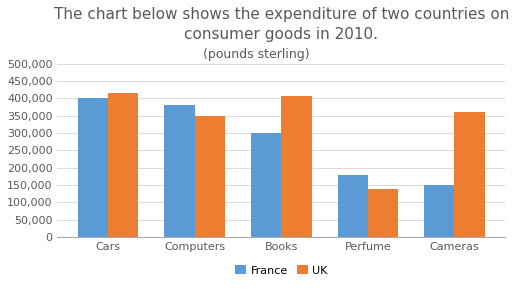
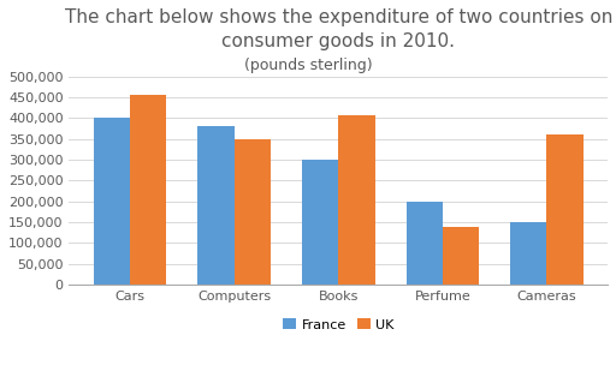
UK/Cars: 415,000 -> 455,000
France/Perfume: 180,000 -> 200,000
